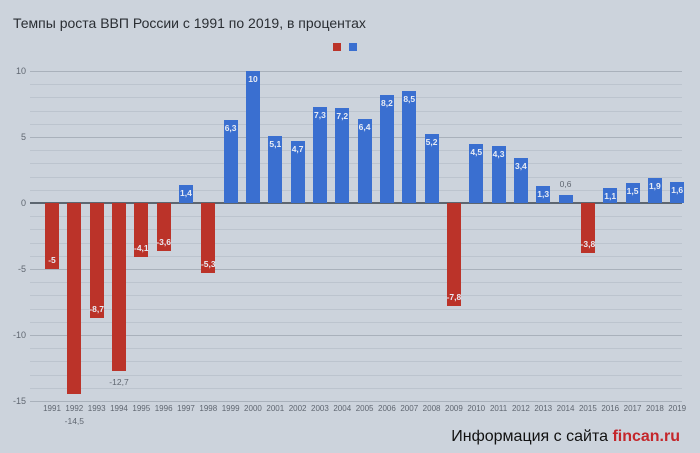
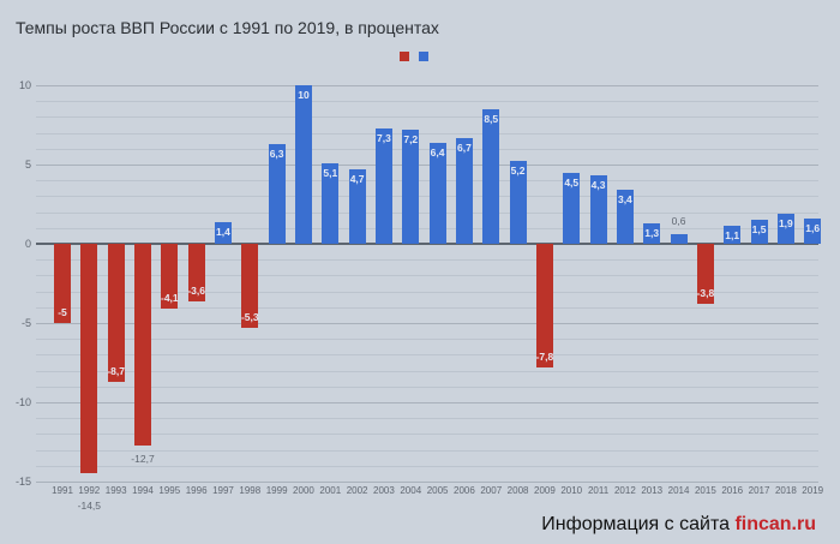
2006: 8,2 -> 6,7
